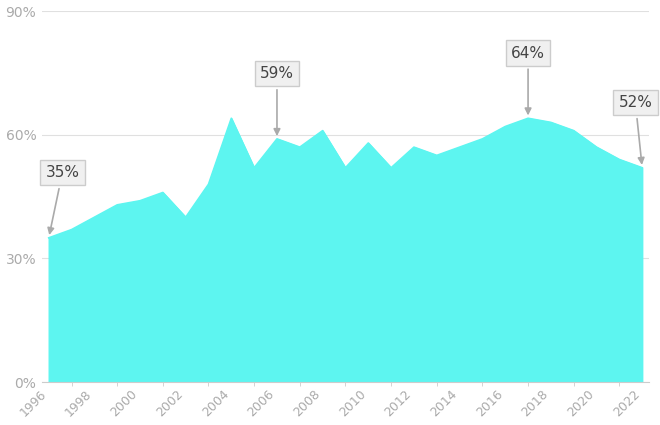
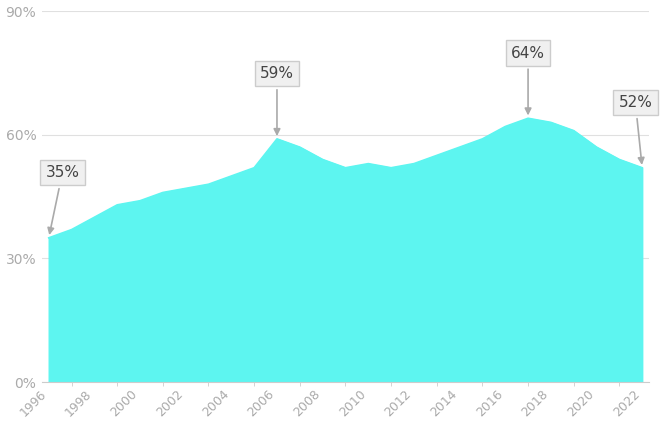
2002: 40% -> 47%
2004: 64% -> 50%
2008: 61% -> 54%
2010: 58% -> 53%
2012: 57% -> 53%
